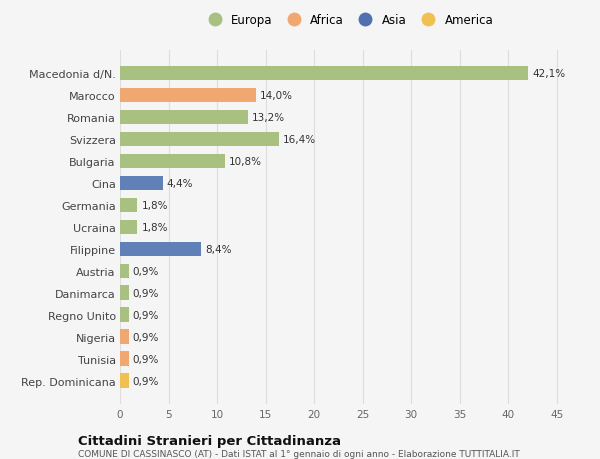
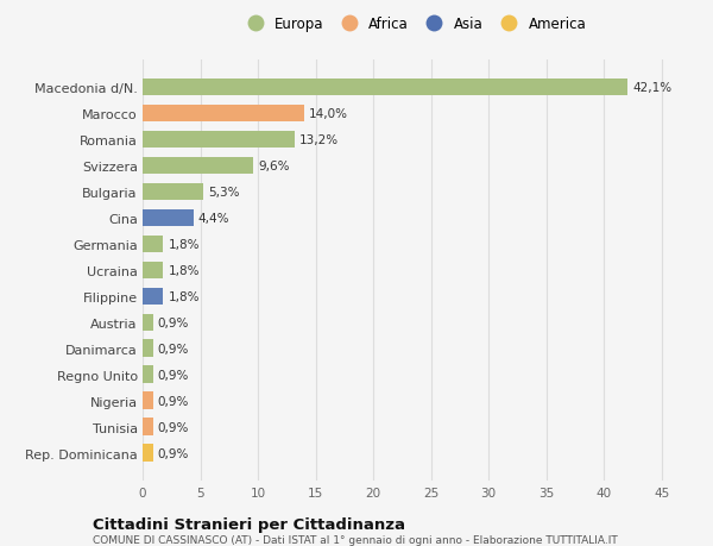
Svizzera: 16,4% -> 9,6%
Bulgaria: 10,8% -> 5,3%
Filippine: 8,4% -> 1,8%
